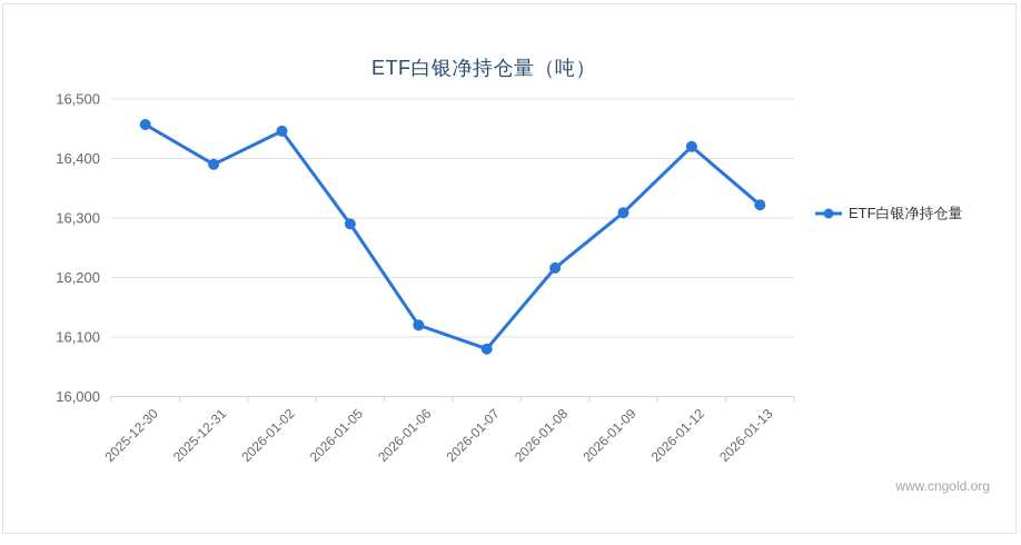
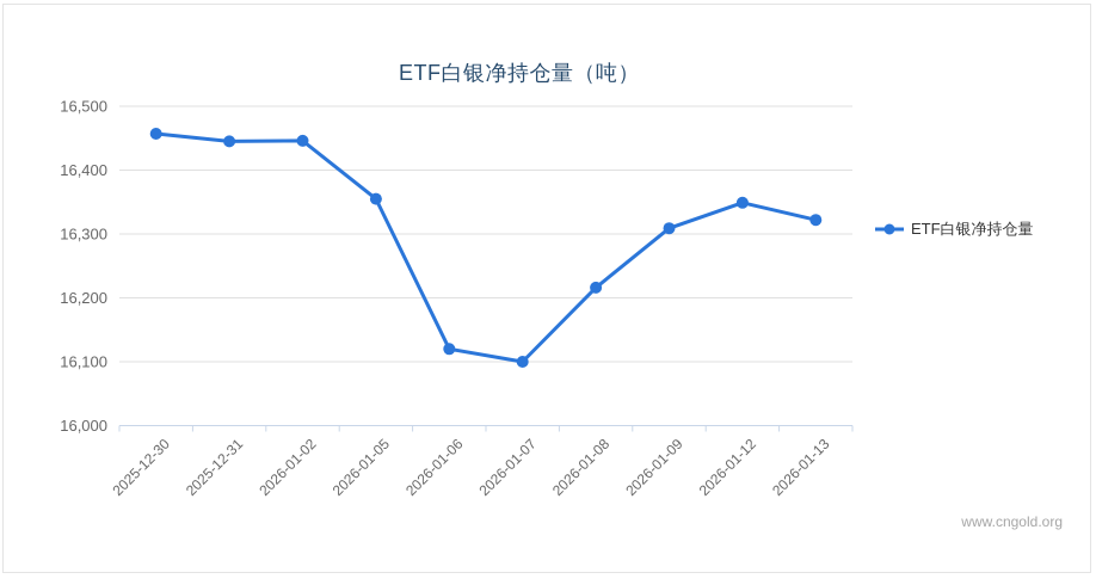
2025-12-31: 16390 -> 16440
2026-01-05: 16290 -> 16360
2026-01-07: 16080 -> 16100
2026-01-12: 16420 -> 16350
